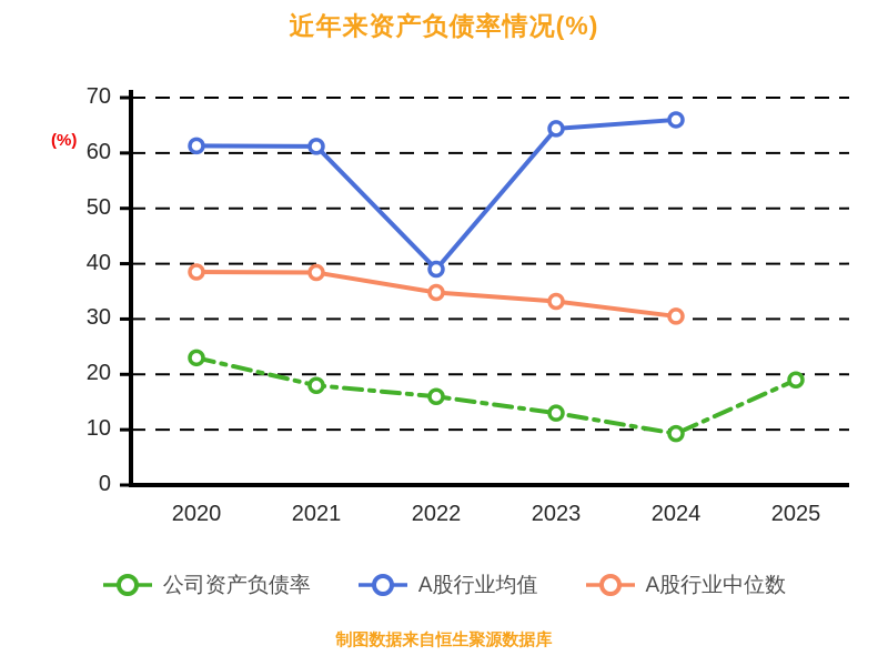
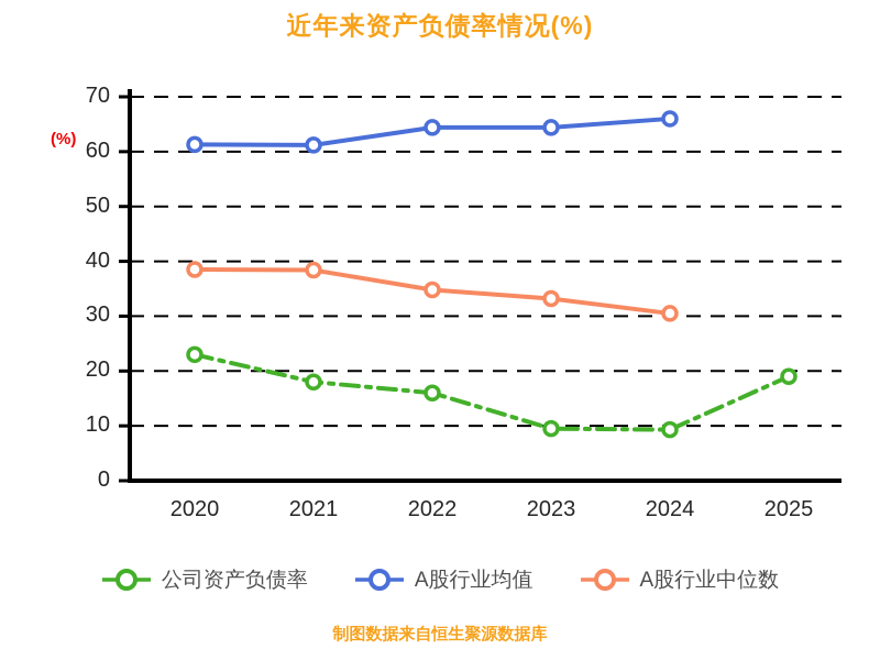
A股行业均值/2022: 39 -> 64
公司资产负债率/2023: 13 -> 10
